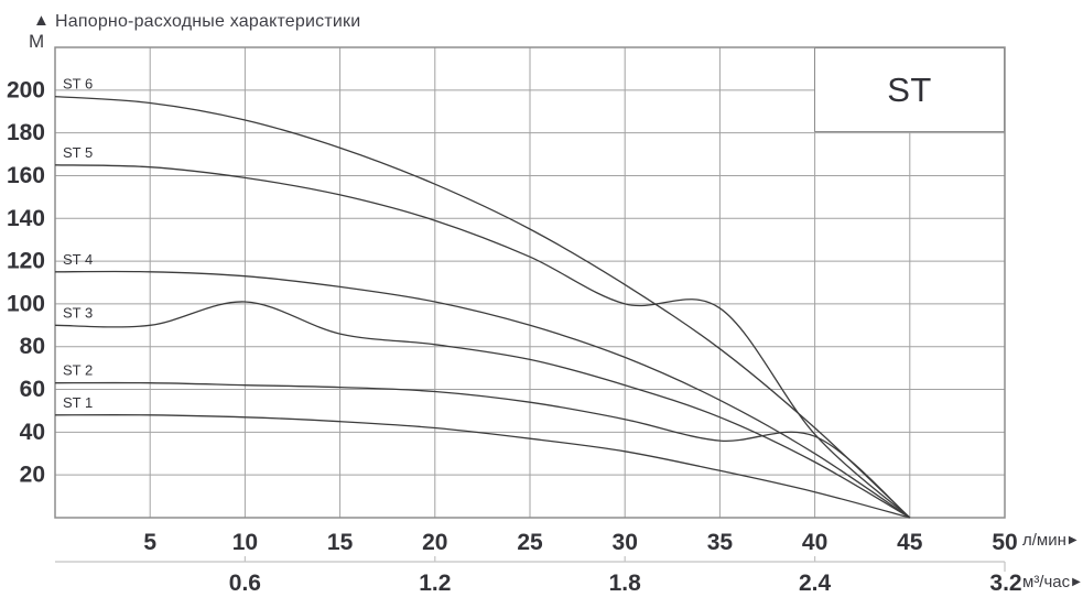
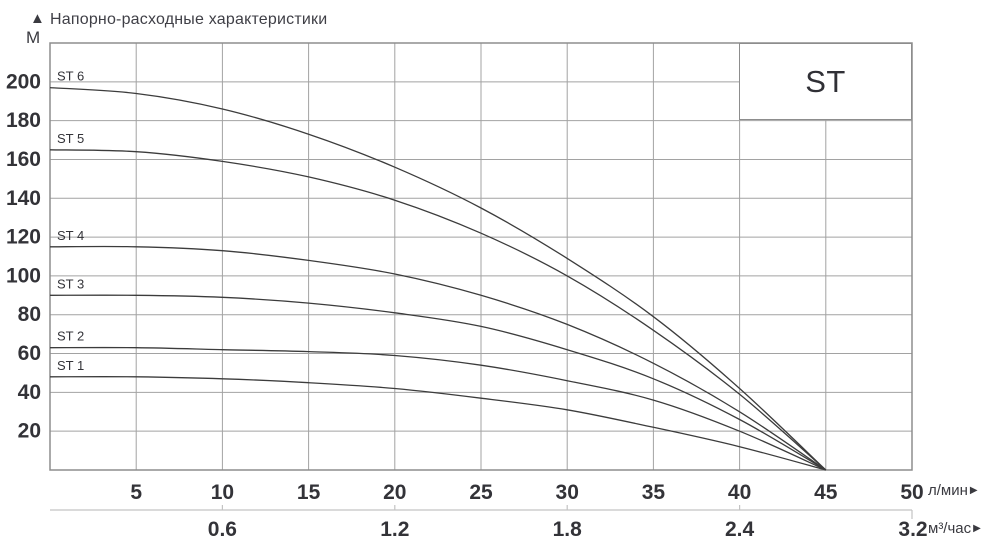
ST 3/10: 101 -> 89
ST 5/35: 98 -> 72
ST 2/40: 38 -> 20
